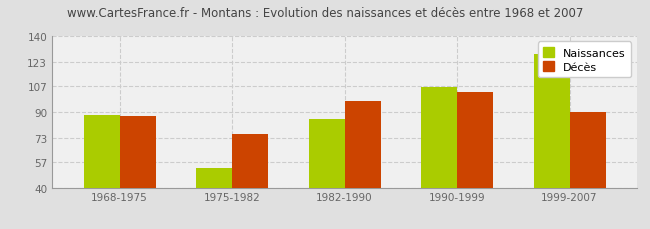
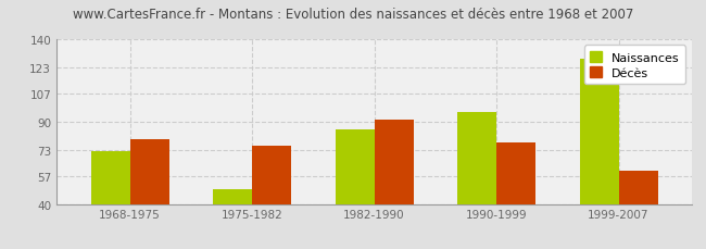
Naissances/1968-1975: 88 -> 72
Décès/1968-1975: 87 -> 79
Naissances/1975-1982: 53 -> 49
Décès/1982-1990: 97 -> 91
Naissances/1990-1999: 106 -> 96
Décès/1990-1999: 103 -> 77
Décès/1999-2007: 90 -> 60
